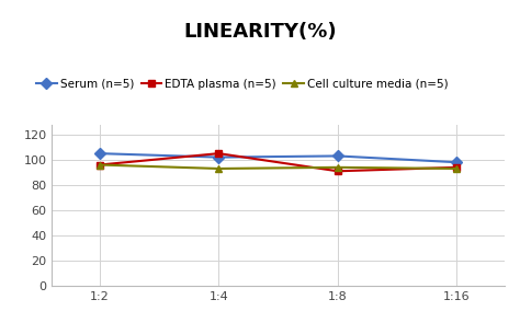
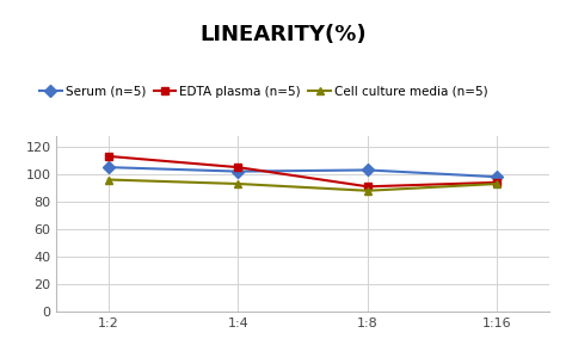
EDTA plasma (n=5)/1:2: 96 -> 113
Cell culture media (n=5)/1:8: 94 -> 88
